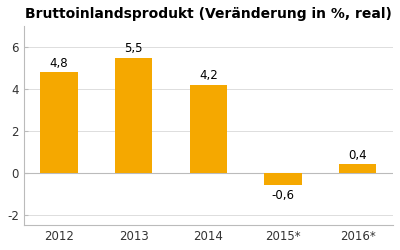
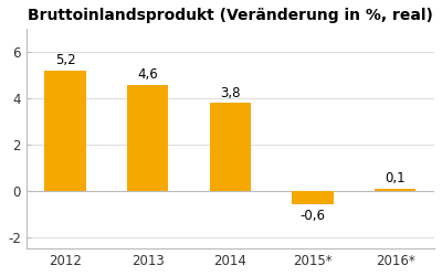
2012: 4,8 -> 5,2
2013: 5,5 -> 4,6
2014: 4,2 -> 3,8
2016*: 0,4 -> 0,1
